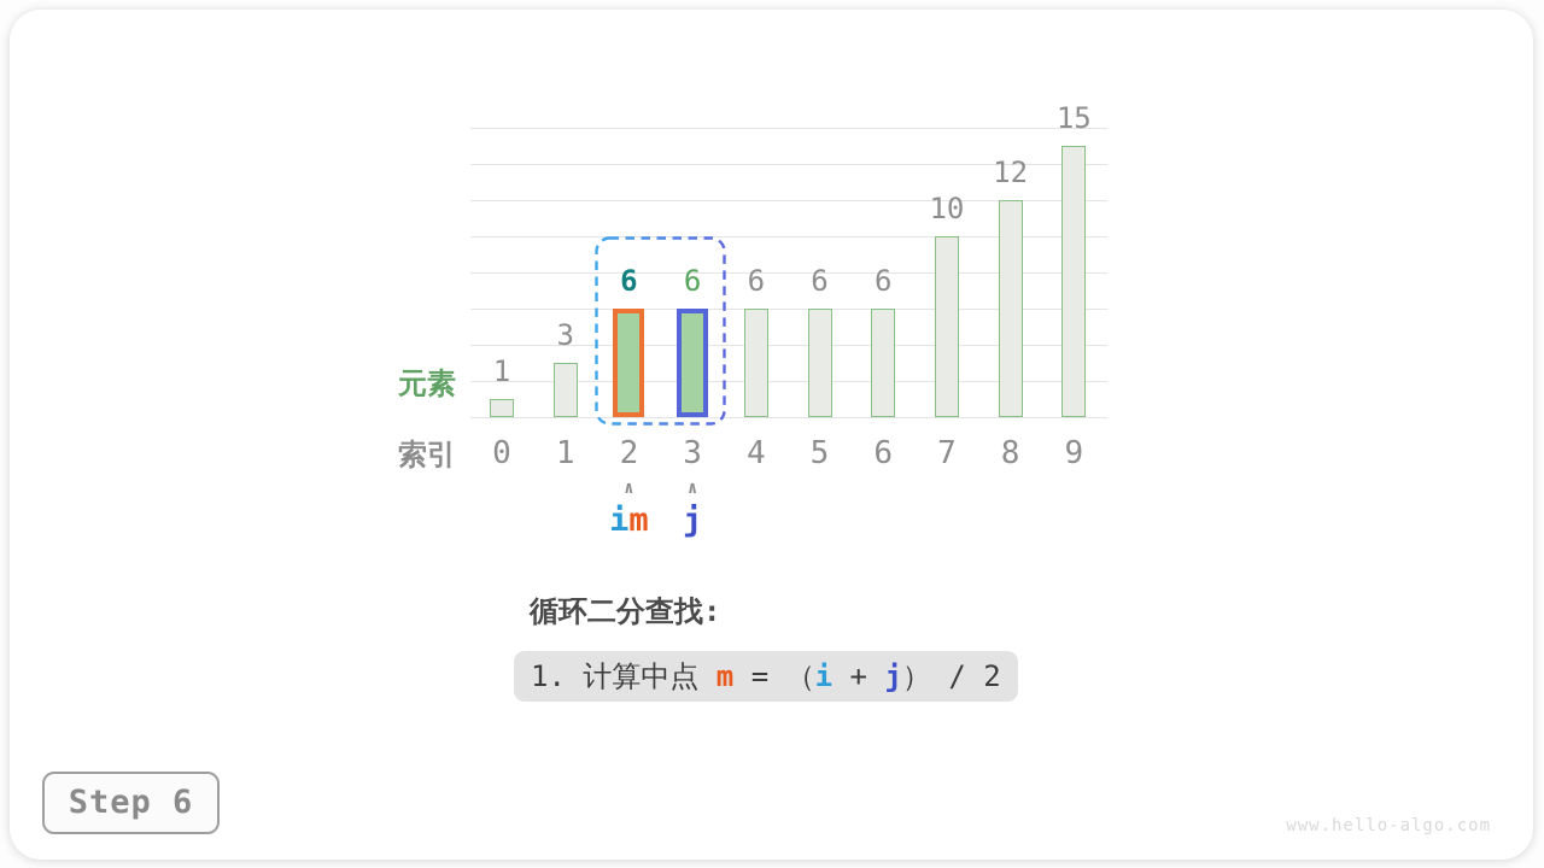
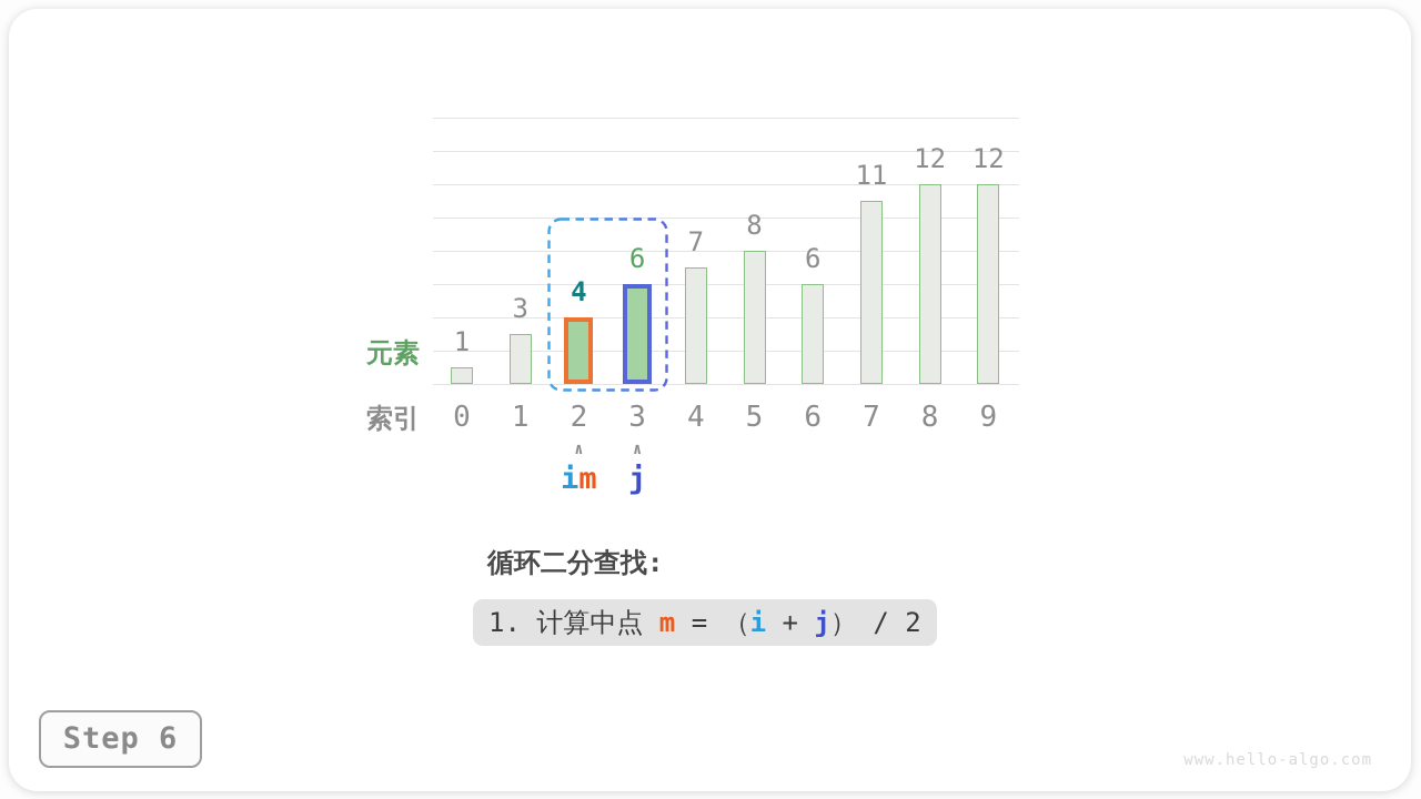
2: 6 -> 4
4: 6 -> 7
5: 6 -> 8
7: 10 -> 11
9: 15 -> 12
